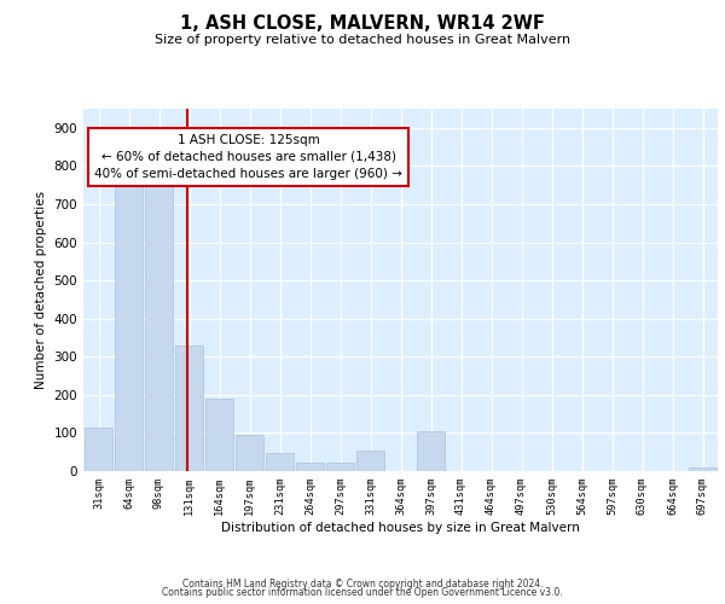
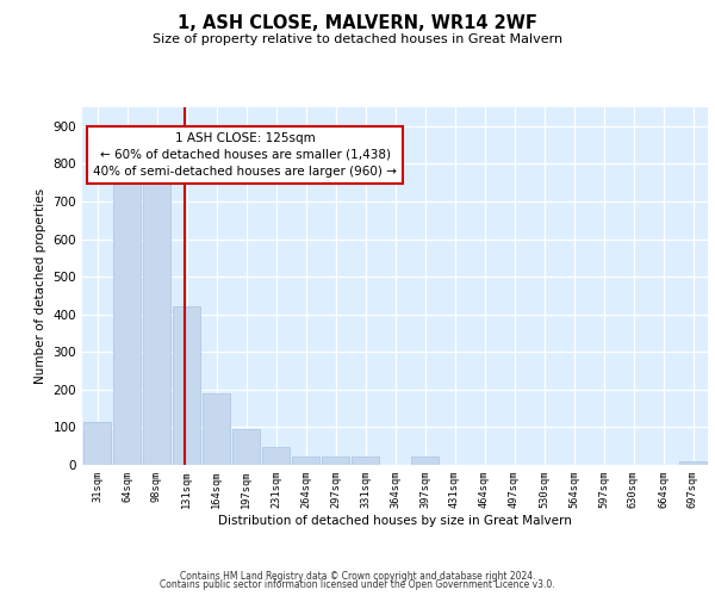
131sqm: 330 -> 420
331sqm: 55 -> 22
397sqm: 105 -> 22
